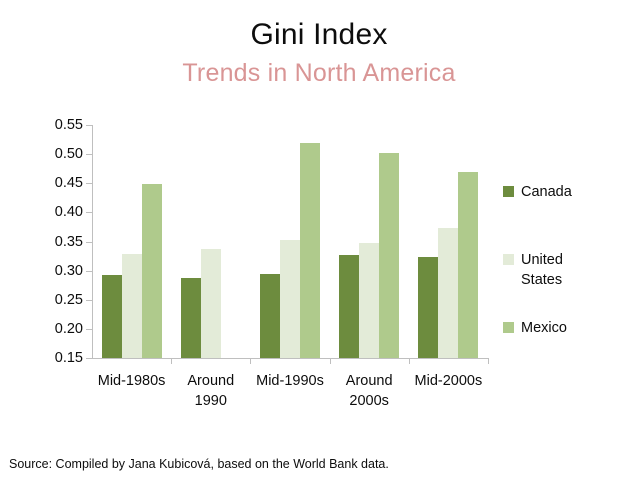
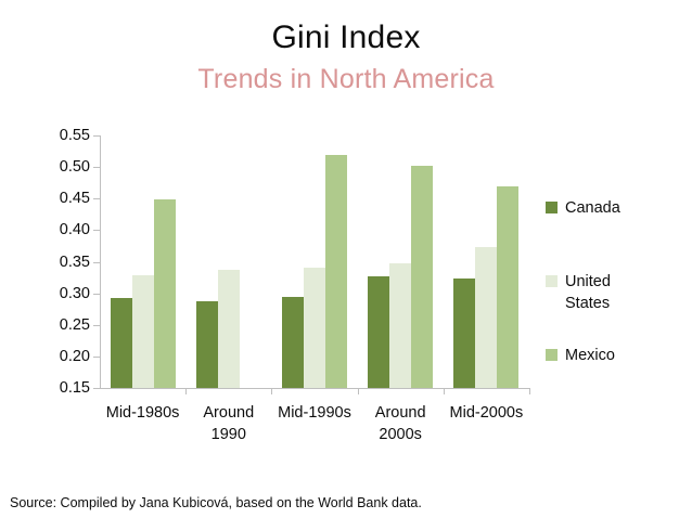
United States/Mid-1990s: 0.35 -> 0.34
